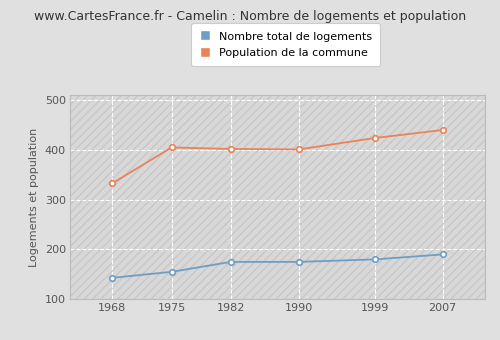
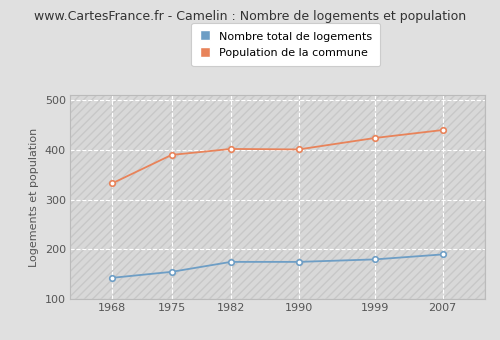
Population de la commune/1975: 405 -> 390
